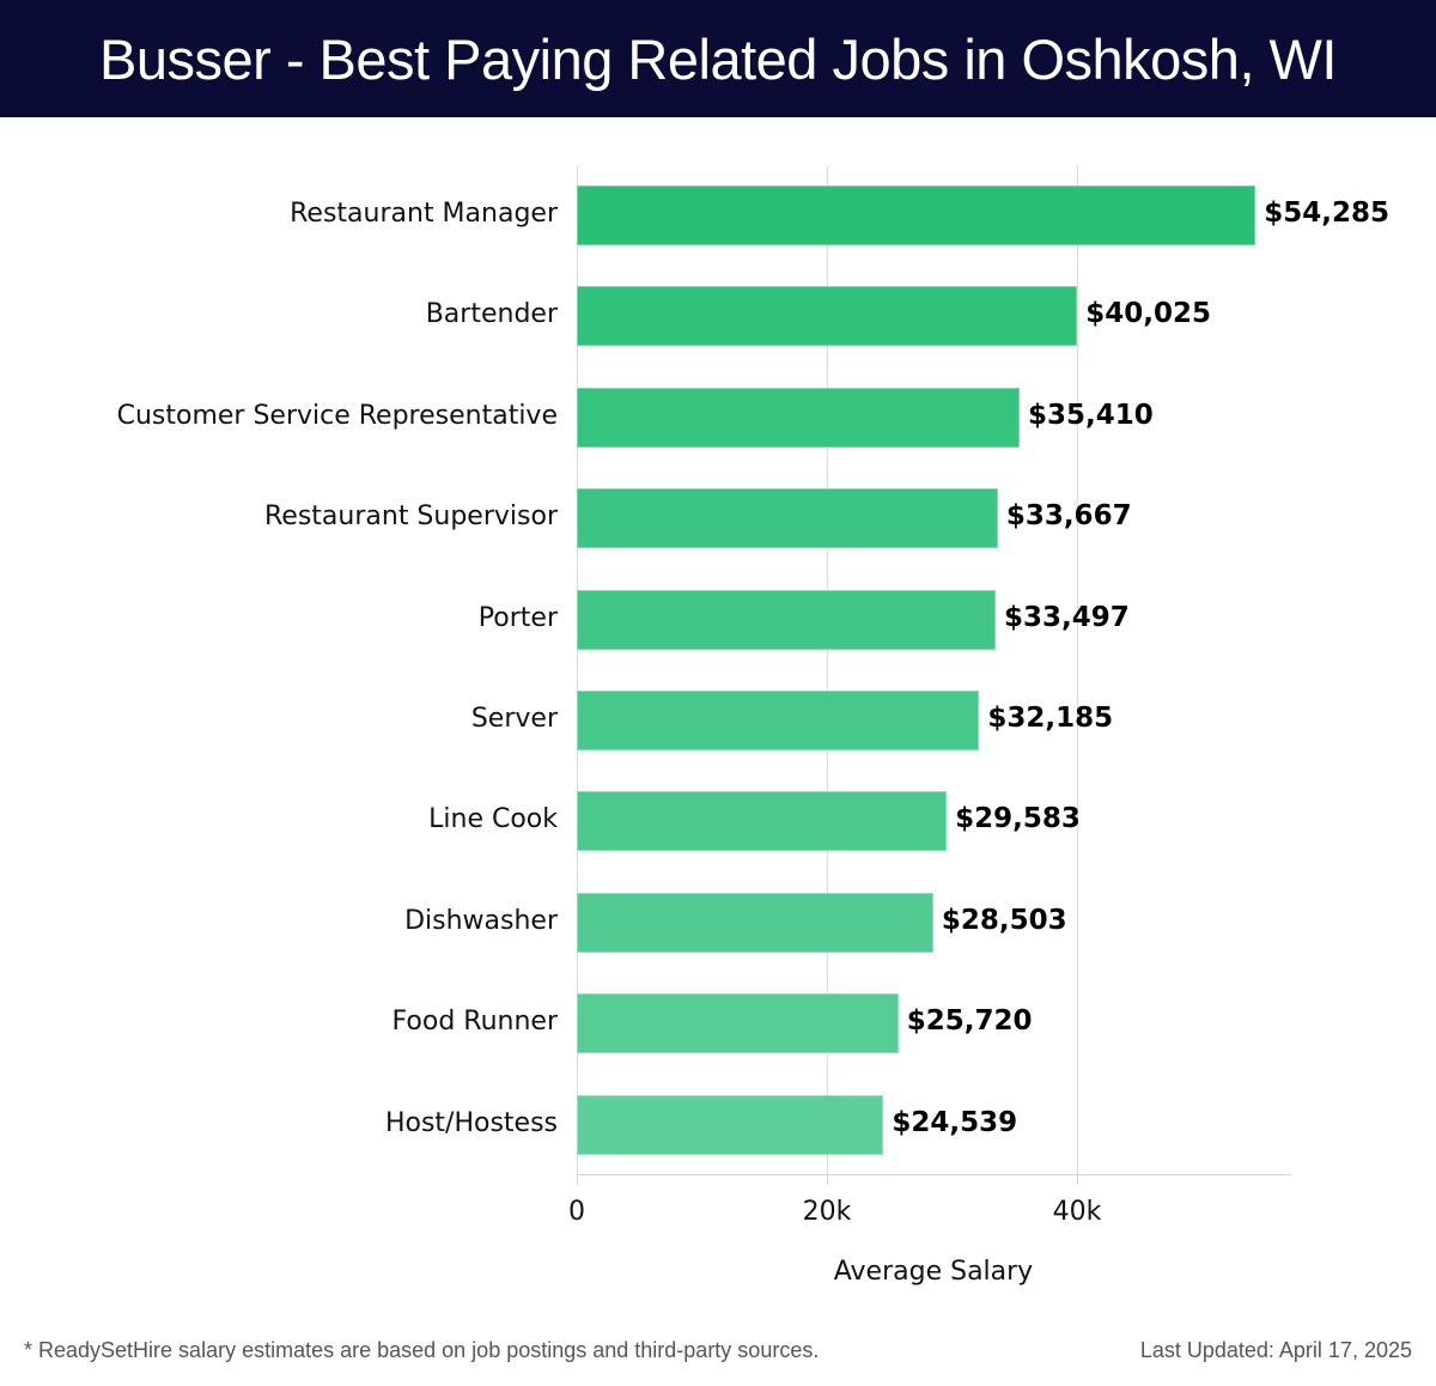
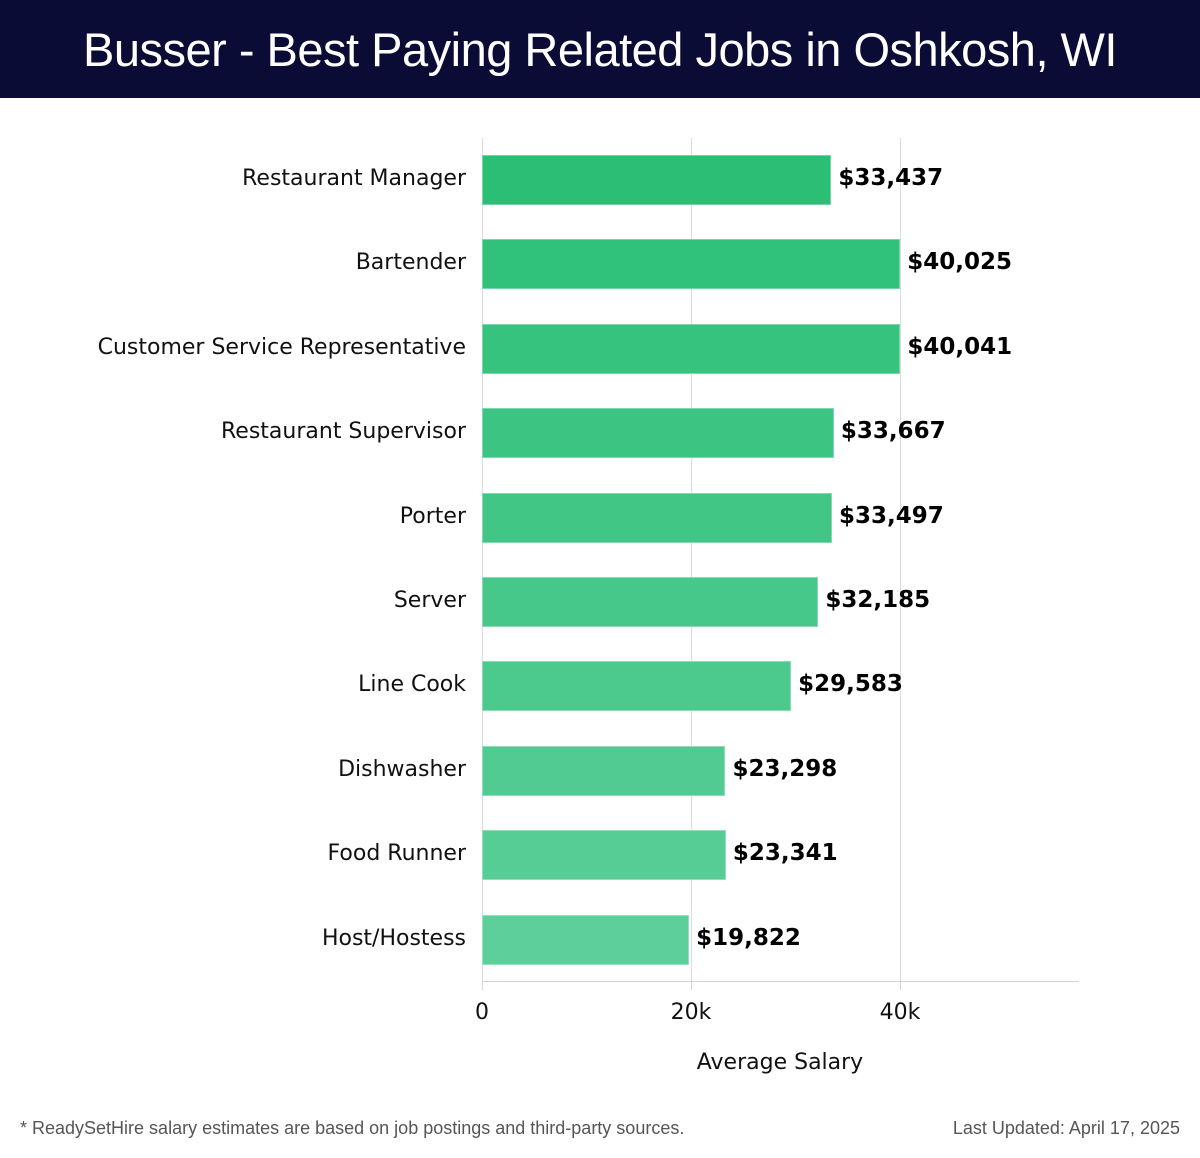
Restaurant Manager: $54,285 -> $33,437
Customer Service Representative: $35,410 -> $40,041
Dishwasher: $28,503 -> $23,298
Food Runner: $25,720 -> $23,341
Host/Hostess: $24,539 -> $19,822
